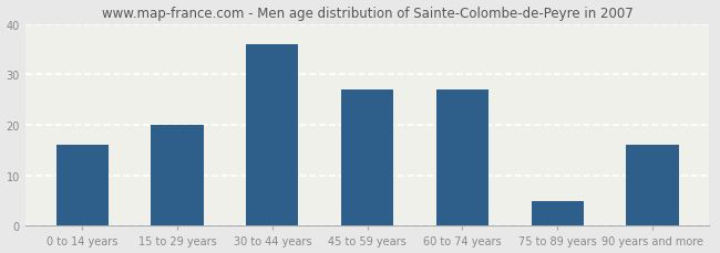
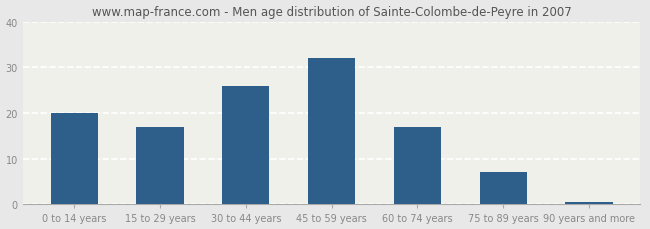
0 to 14 years: 16.0 -> 20.0
15 to 29 years: 20.0 -> 17.0
30 to 44 years: 36.0 -> 26.0
45 to 59 years: 27.0 -> 32.0
60 to 74 years: 27.0 -> 17.0
75 to 89 years: 5.0 -> 7.0
90 years and more: 16.0 -> 0.5
